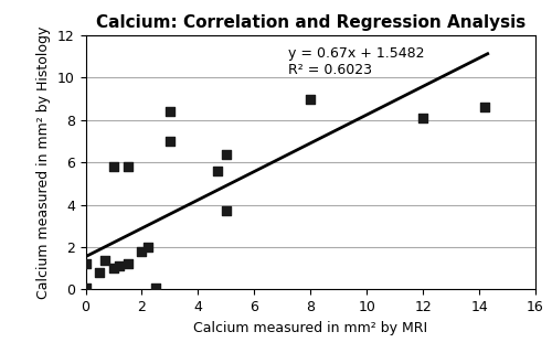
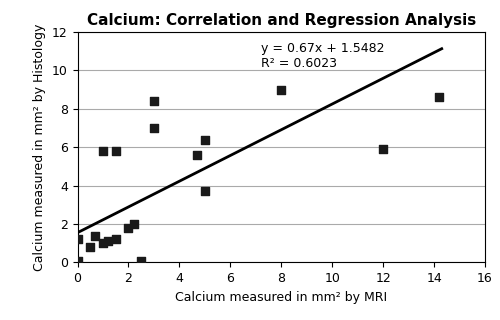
12: 8.1 -> 5.9
